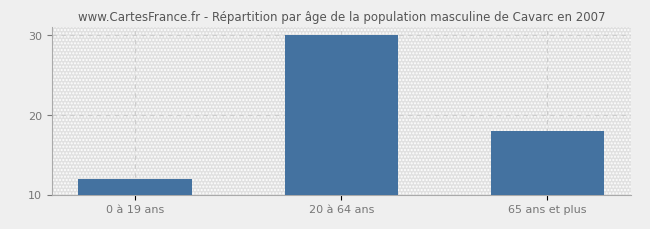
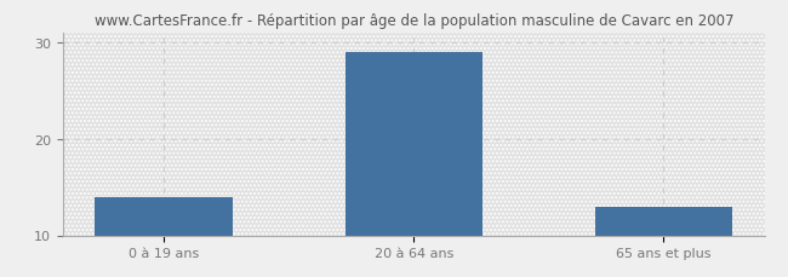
0 à 19 ans: 12 -> 14
20 à 64 ans: 30 -> 29
65 ans et plus: 18 -> 13
